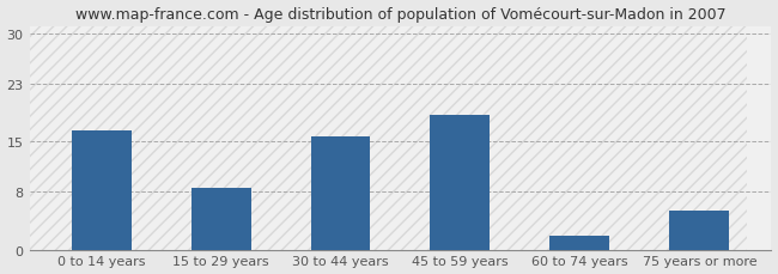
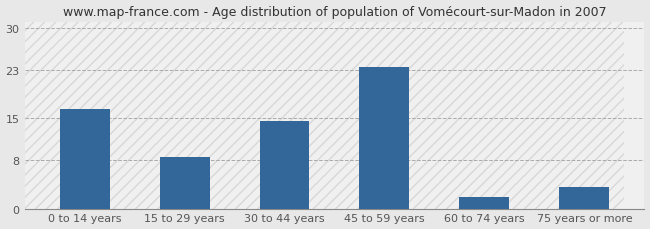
30 to 44 years: 15.6 -> 14.5
45 to 59 years: 18.6 -> 23.5
75 years or more: 5.4 -> 3.5
